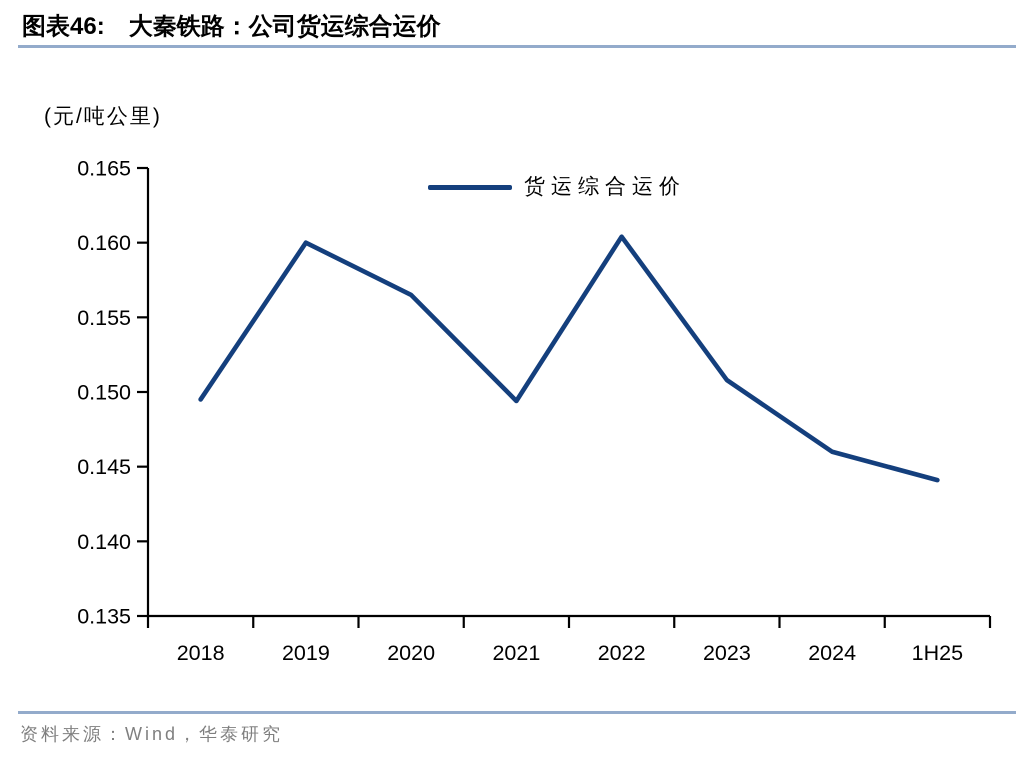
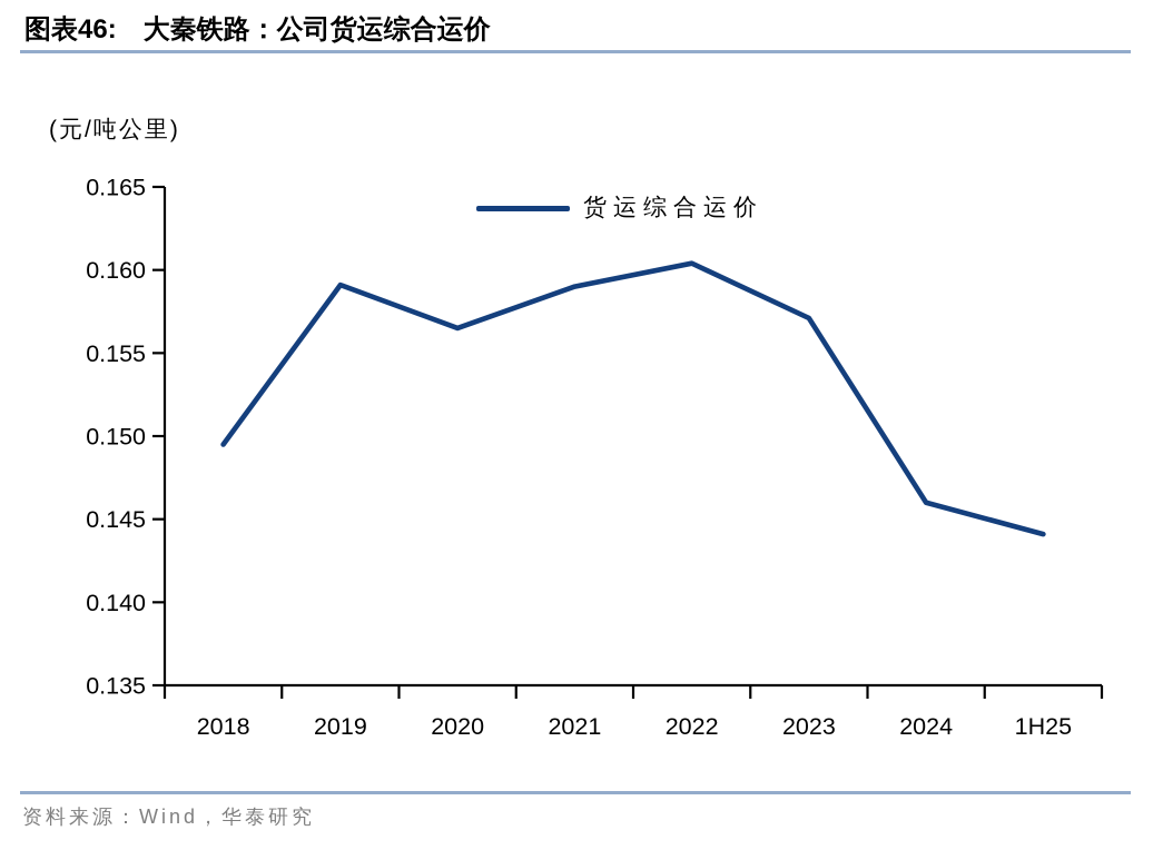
2019: 0.1600 -> 0.1591
2021: 0.1494 -> 0.1590
2023: 0.1508 -> 0.1571
